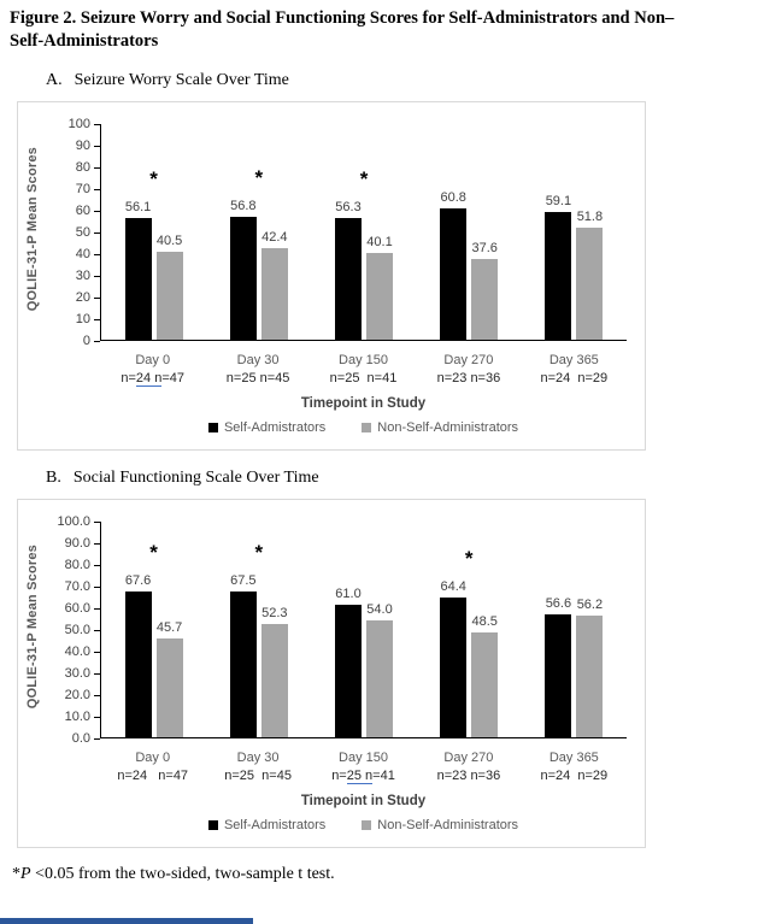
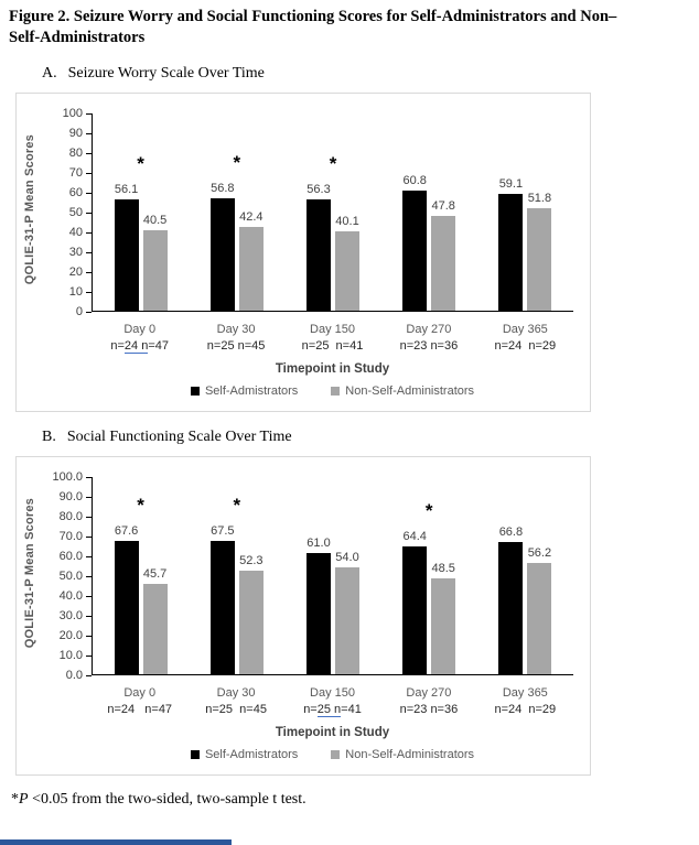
Seizure Worry Scale Over Time/Non-Self-Administrators/Day 270: 37.6 -> 47.8
Social Functioning Scale Over Time/Self-Admistrators/Day 365: 56.6 -> 66.8
